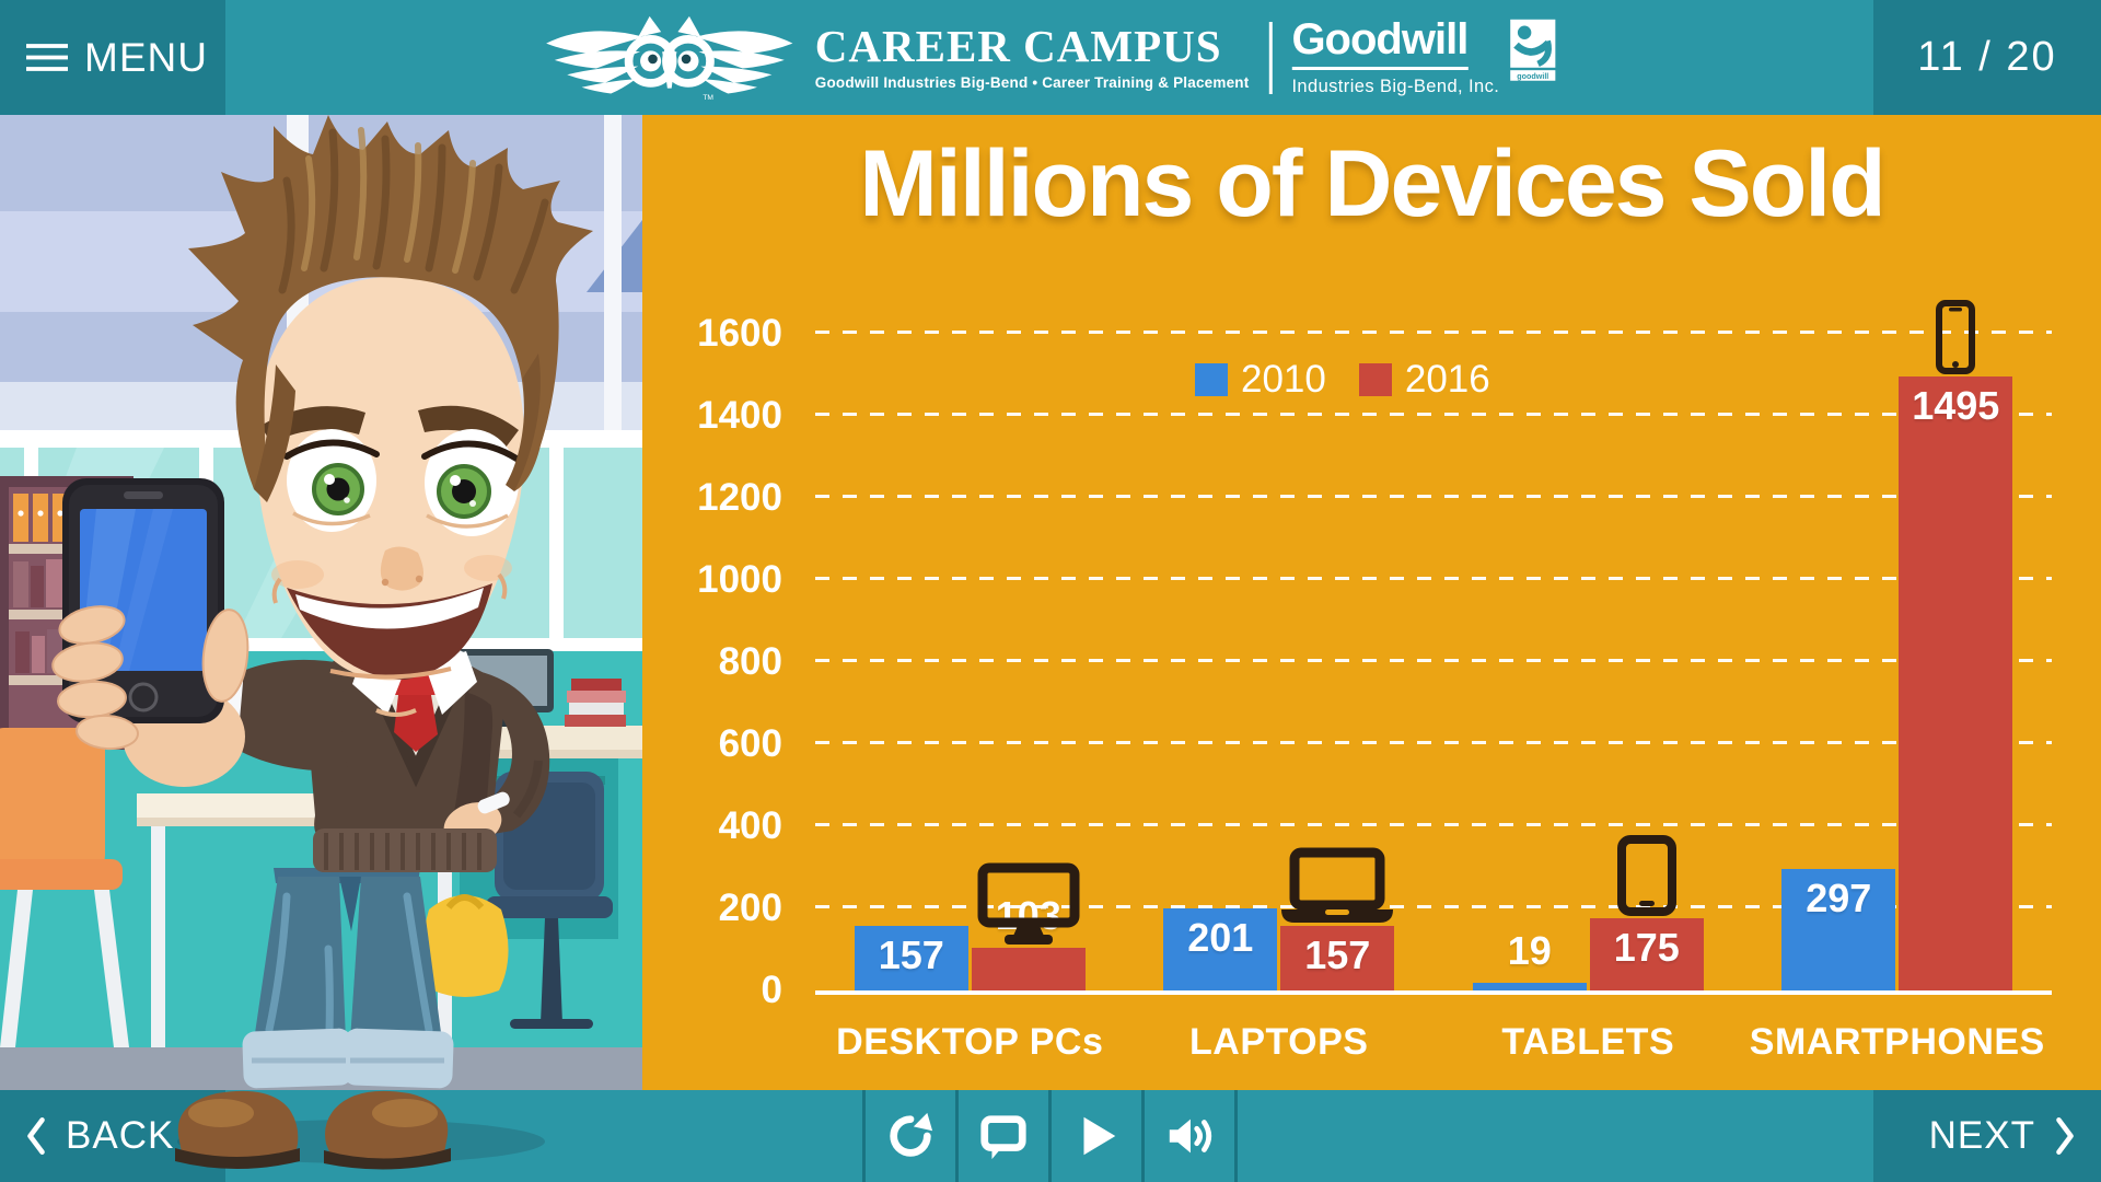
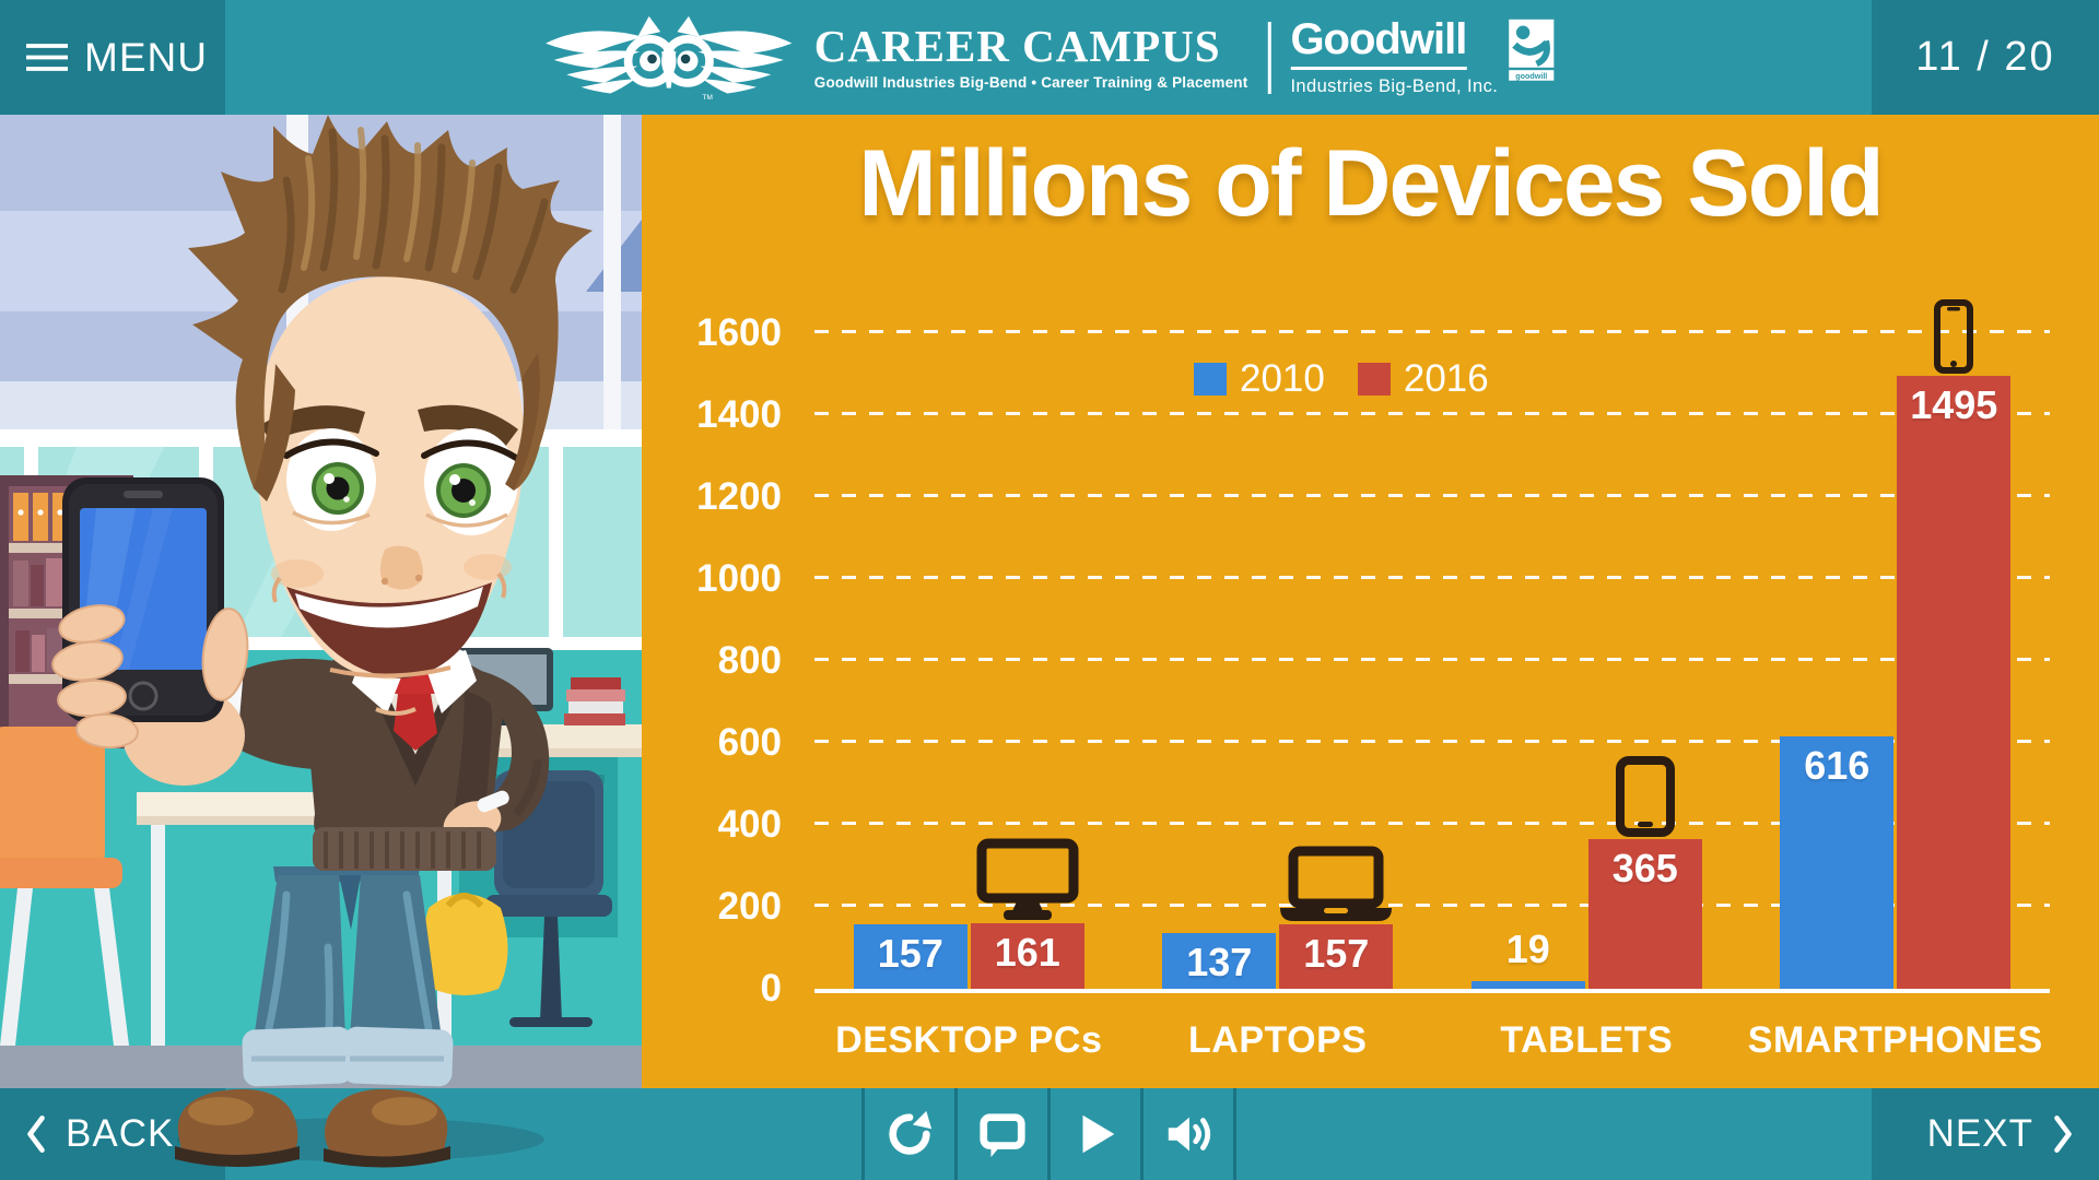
2016/DESKTOP PCs: 103 -> 161
2010/LAPTOPS: 201 -> 137
2016/TABLETS: 175 -> 365
2010/SMARTPHONES: 297 -> 616
